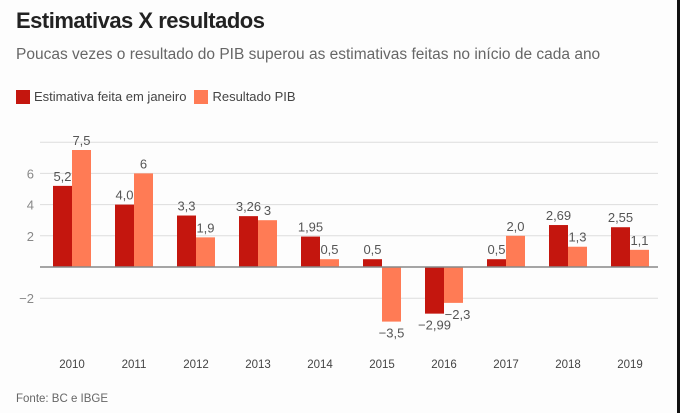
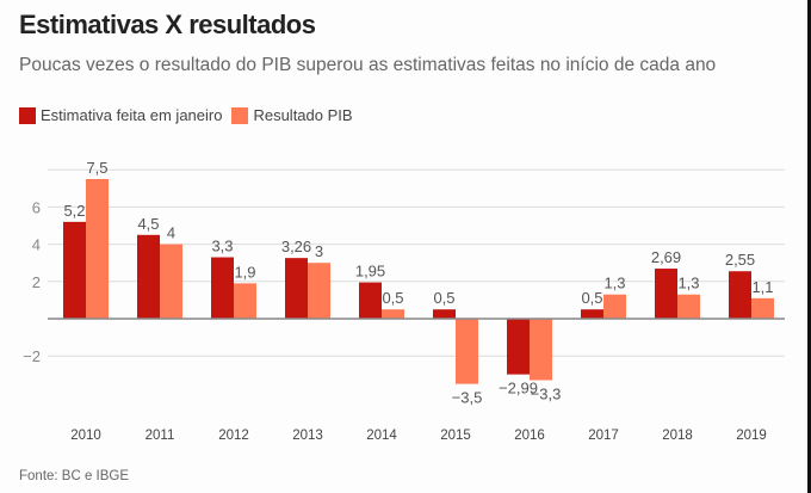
Estimativa feita em janeiro/2011: 4,0 -> 4,5
Resultado PIB/2011: 6 -> 4
Resultado PIB/2016: −2,3 -> −3,3
Resultado PIB/2017: 2,0 -> 1,3
